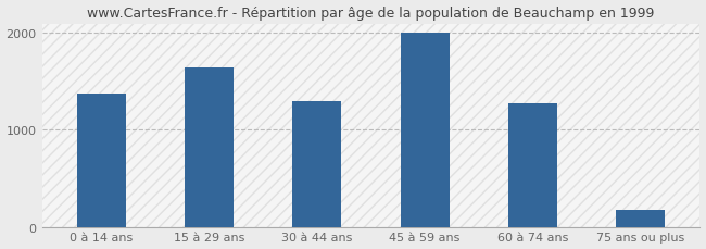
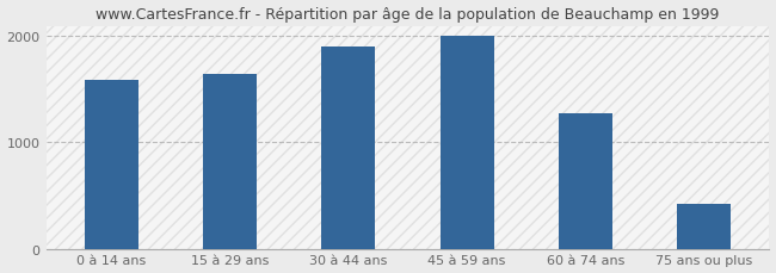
0 à 14 ans: 1380 -> 1590
30 à 44 ans: 1300 -> 1900
75 ans ou plus: 180 -> 420
